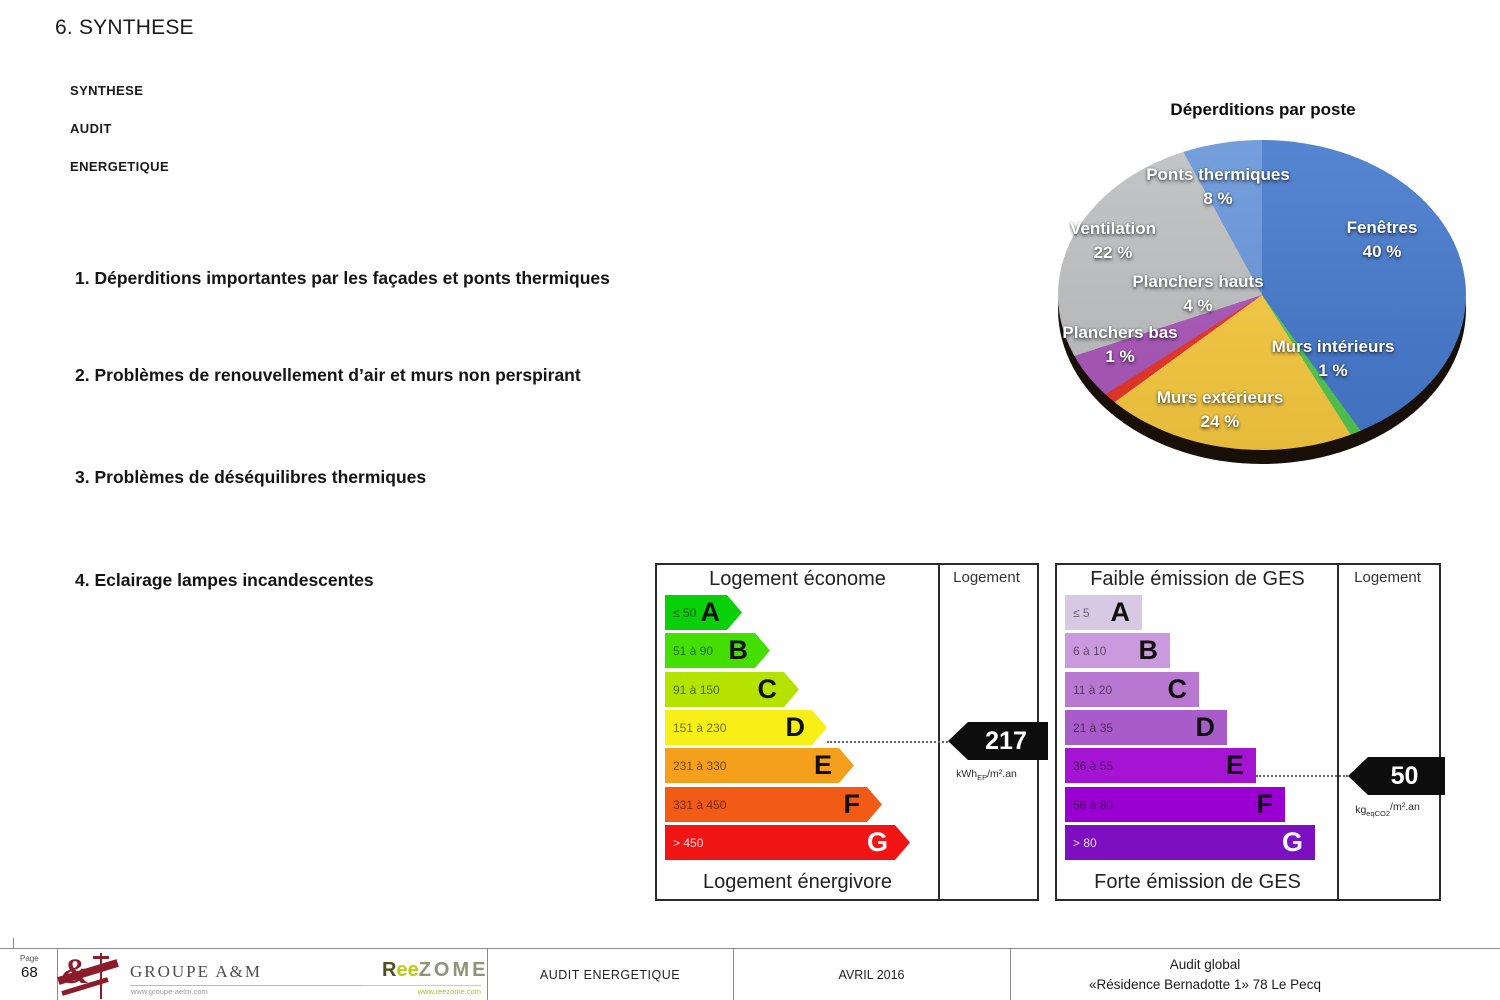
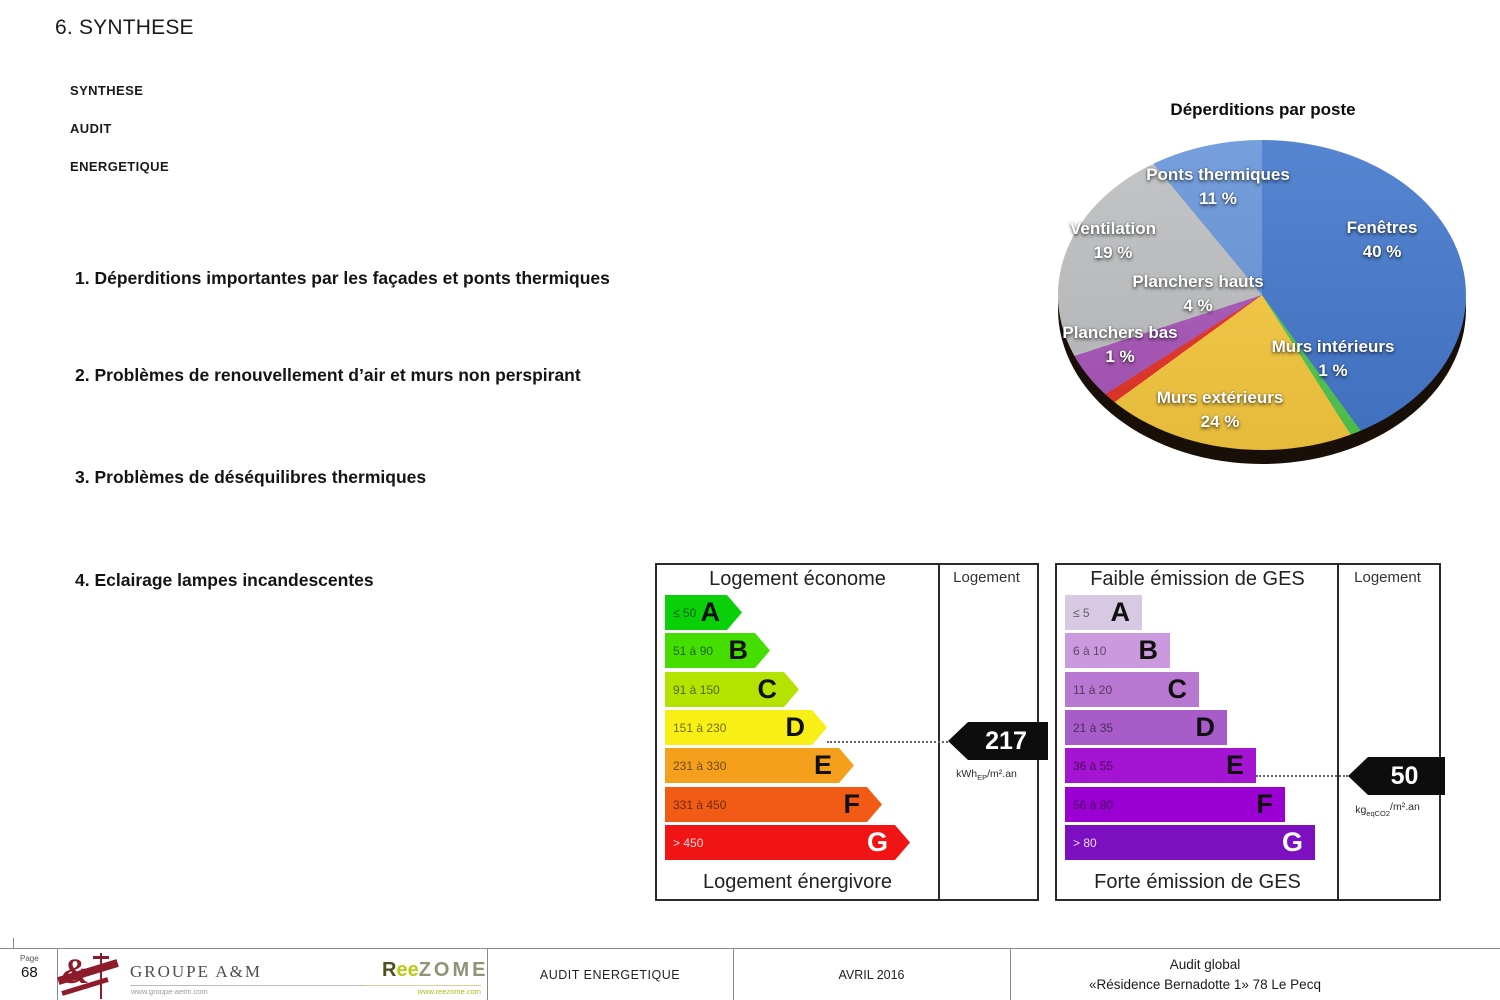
Ventilation: 22 -> 19
Ponts thermiques: 8 -> 11
